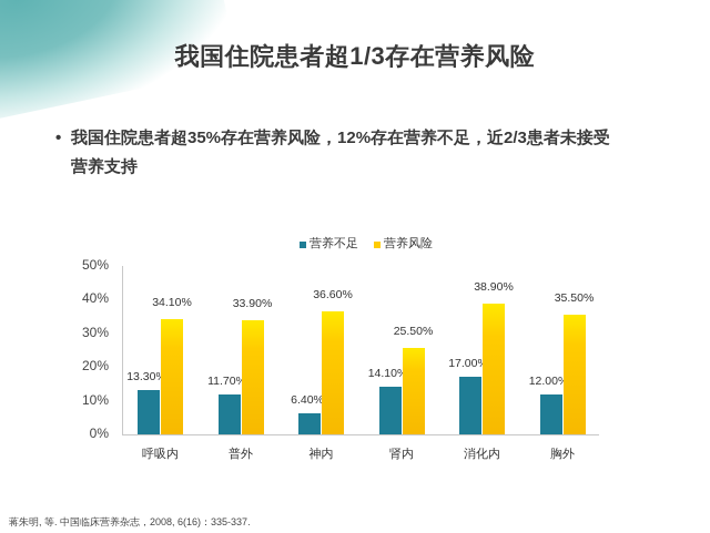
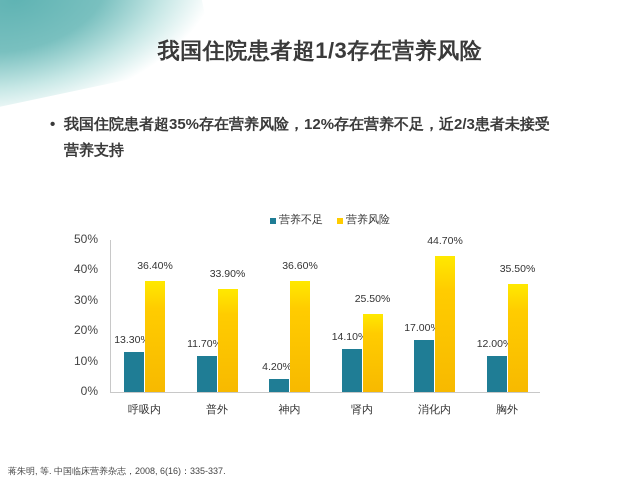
营养风险/呼吸内: 34.10% -> 36.40%
营养不足/神内: 6.40% -> 4.20%
营养风险/消化内: 38.90% -> 44.70%
